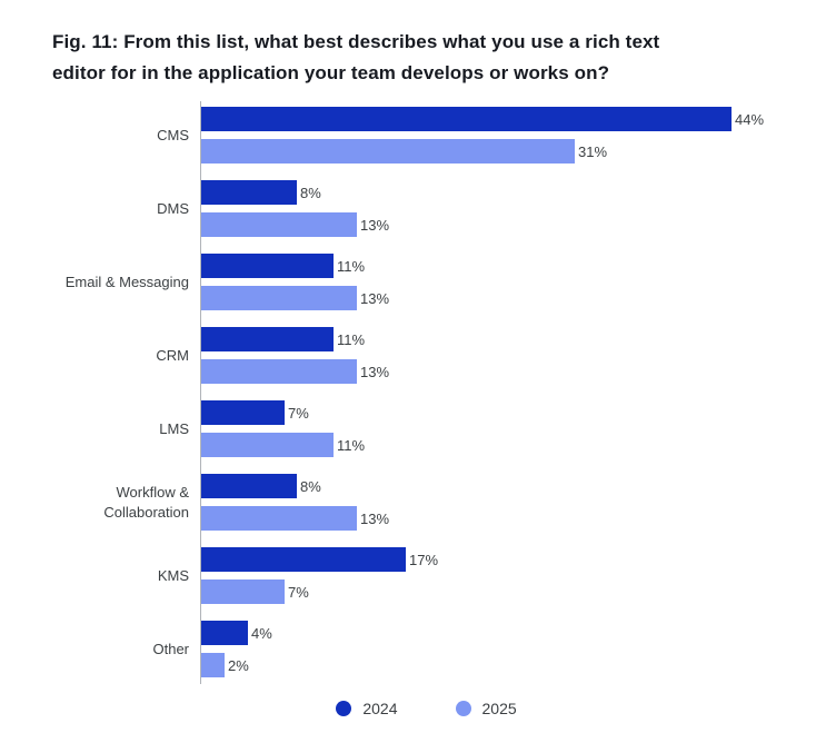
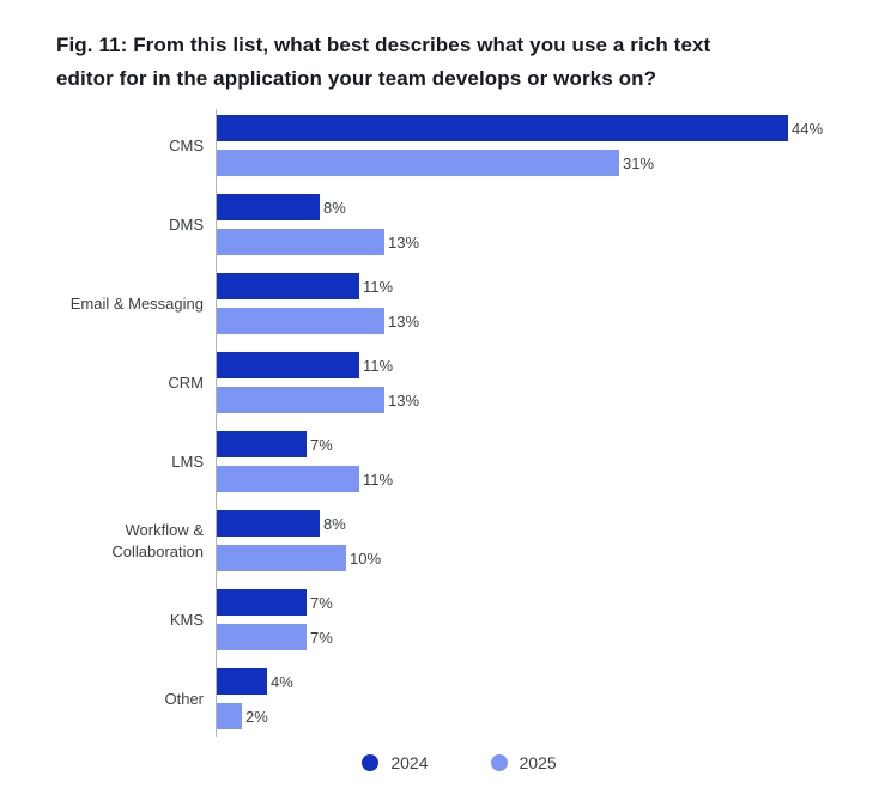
2025/Workflow & Collaboration: 13% -> 10%
2024/KMS: 17% -> 7%
